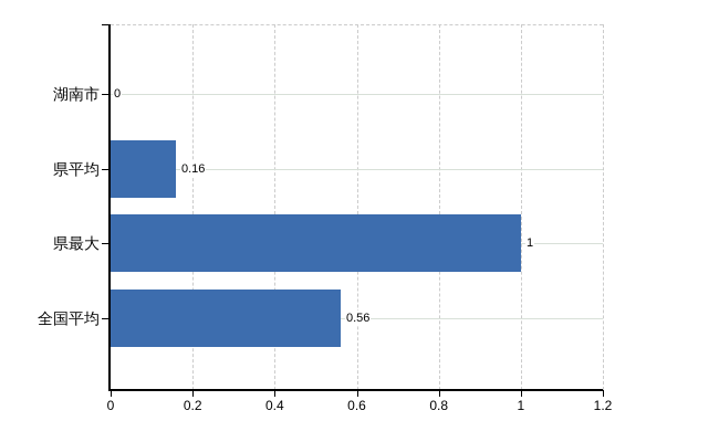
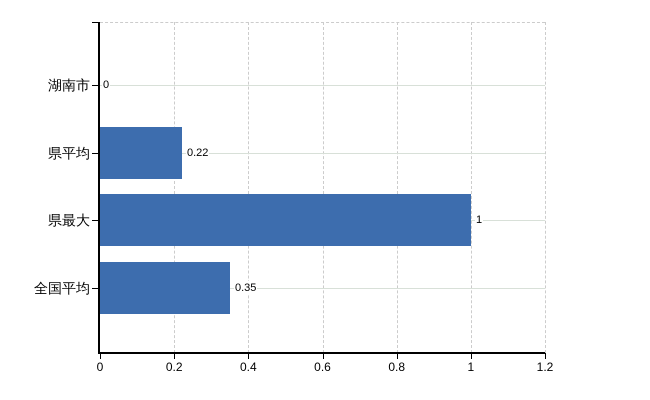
県平均: 0.16 -> 0.22
全国平均: 0.56 -> 0.35
